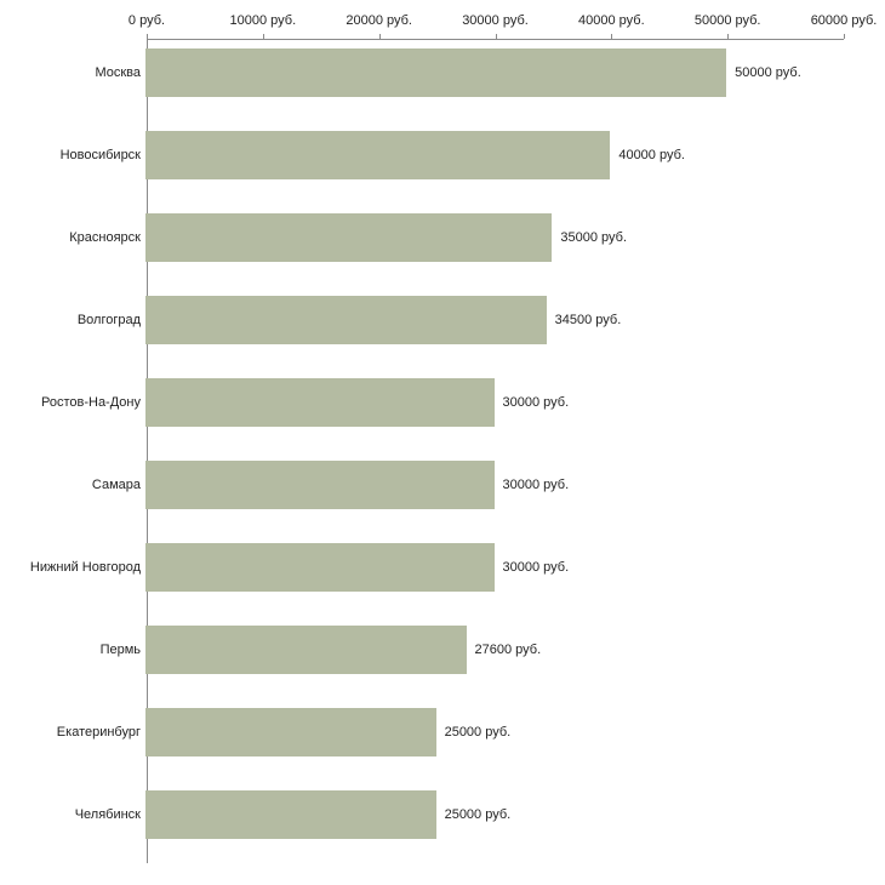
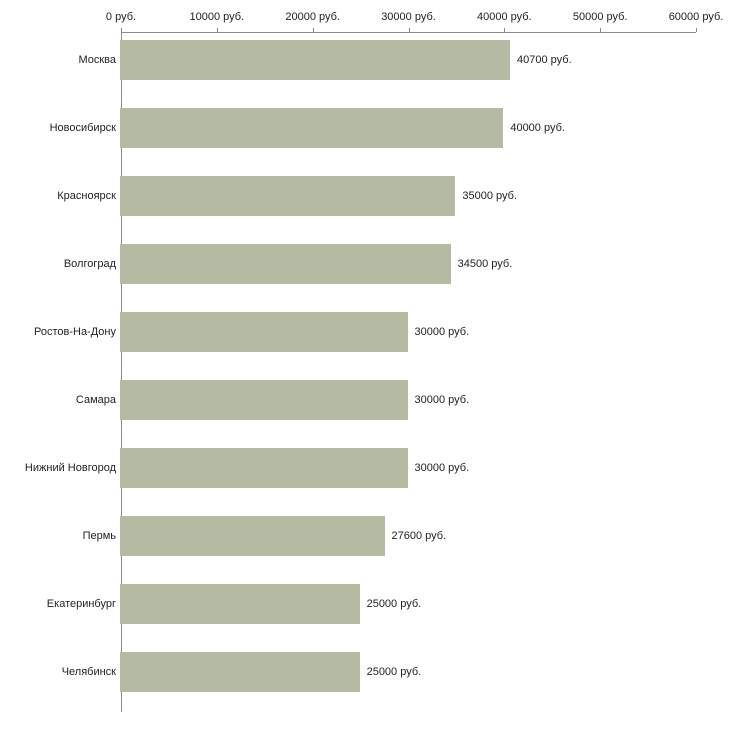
Москва: 50000 -> 40700
